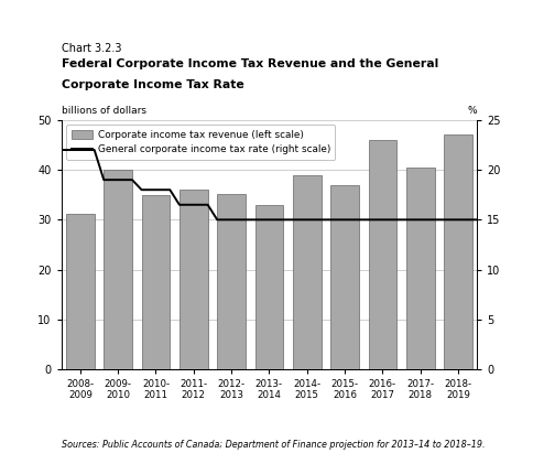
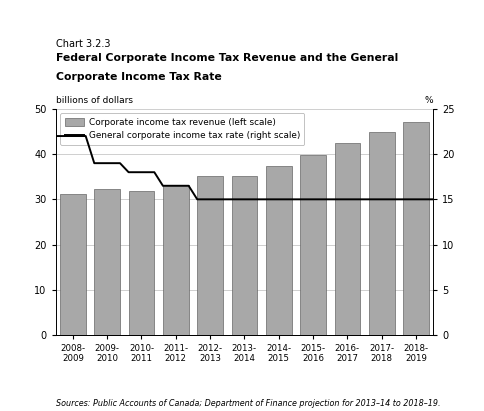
Corporate income tax revenue (left scale)/2009- 2010: 40.0 -> 32.3
Corporate income tax revenue (left scale)/2010- 2011: 35.0 -> 31.8
Corporate income tax revenue (left scale)/2011- 2012: 36.0 -> 33.2
Corporate income tax revenue (left scale)/2013- 2014: 33.0 -> 35.1
Corporate income tax revenue (left scale)/2014- 2015: 39.0 -> 37.3
Corporate income tax revenue (left scale)/2015- 2016: 37.0 -> 39.7
Corporate income tax revenue (left scale)/2016- 2017: 46.0 -> 42.5
Corporate income tax revenue (left scale)/2017- 2018: 40.5 -> 45.0
